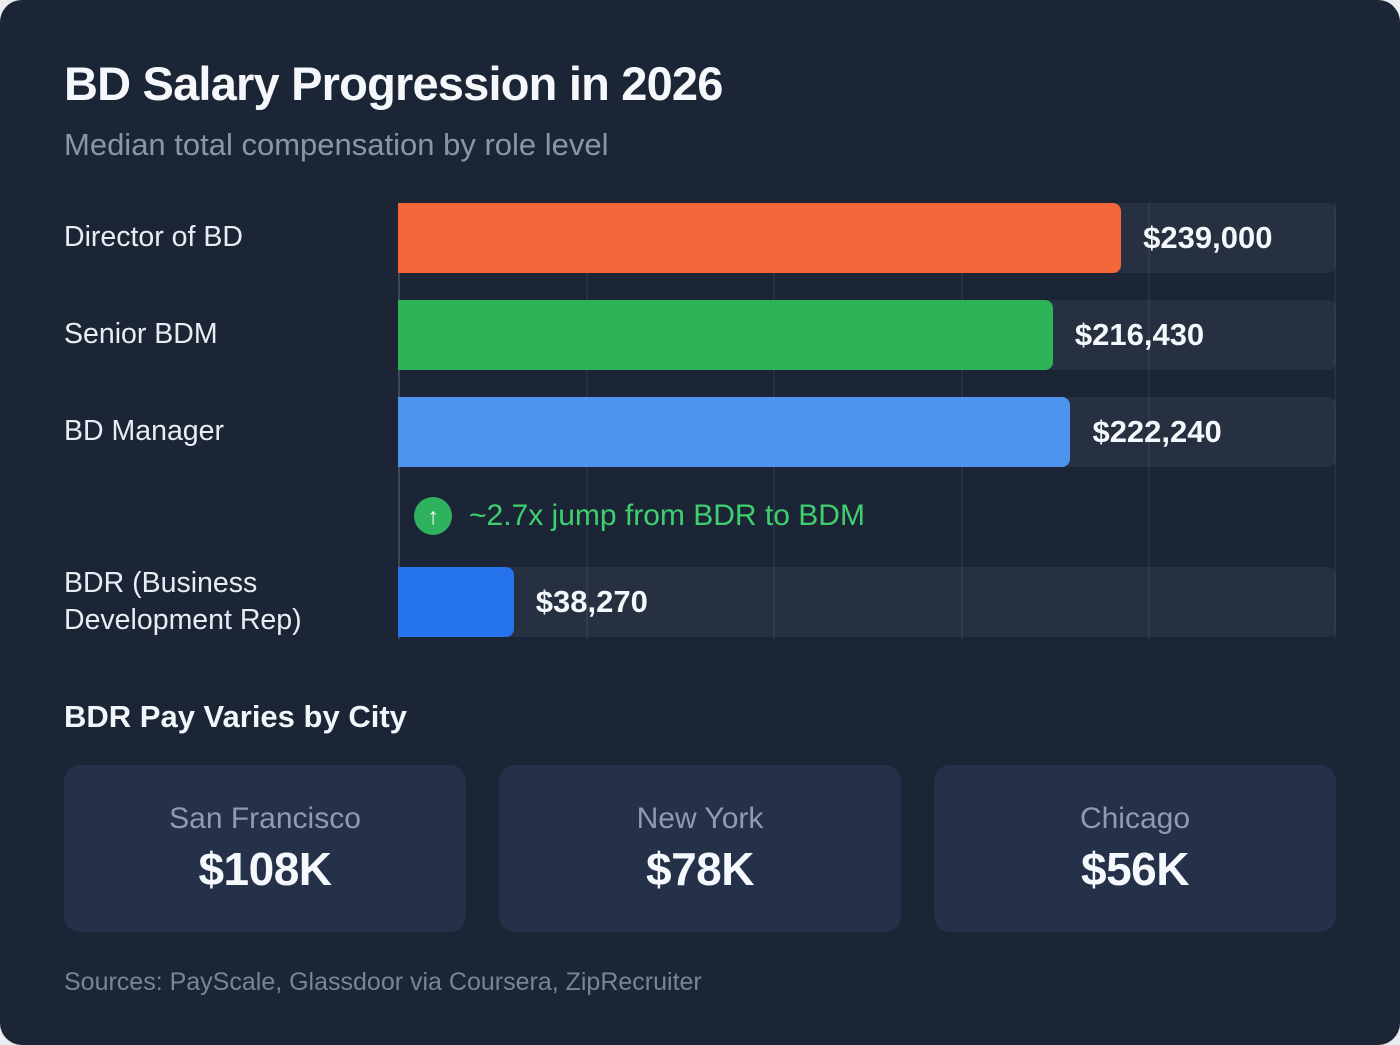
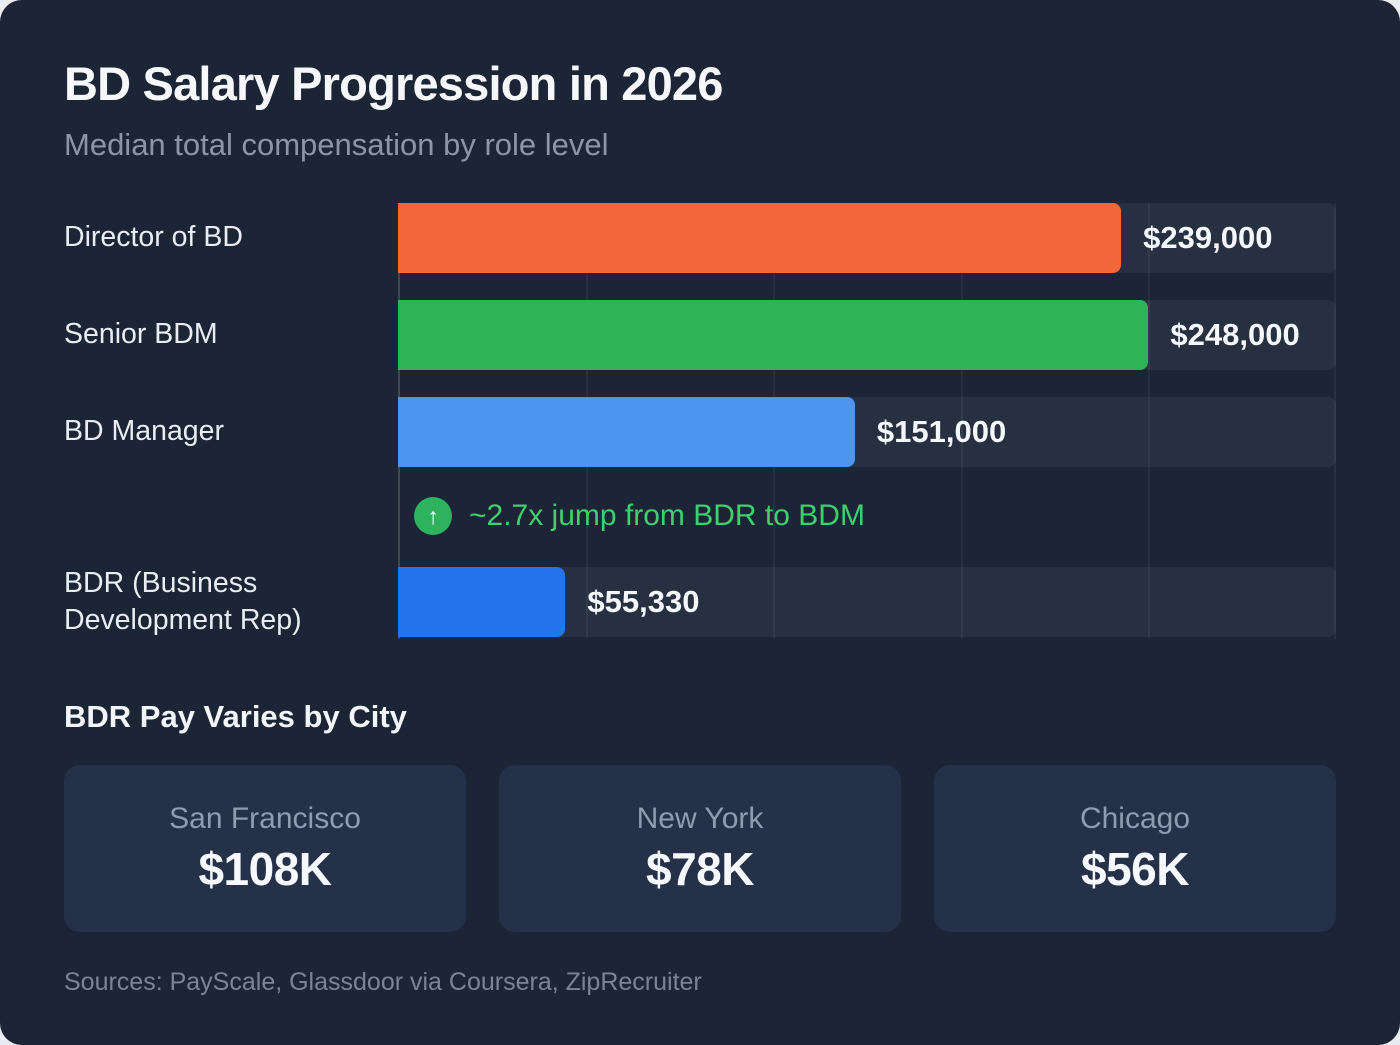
Senior BDM: $216,430 -> $248,000
BD Manager: $222,240 -> $151,000
BDR (Business Development Rep): $38,270 -> $55,330
